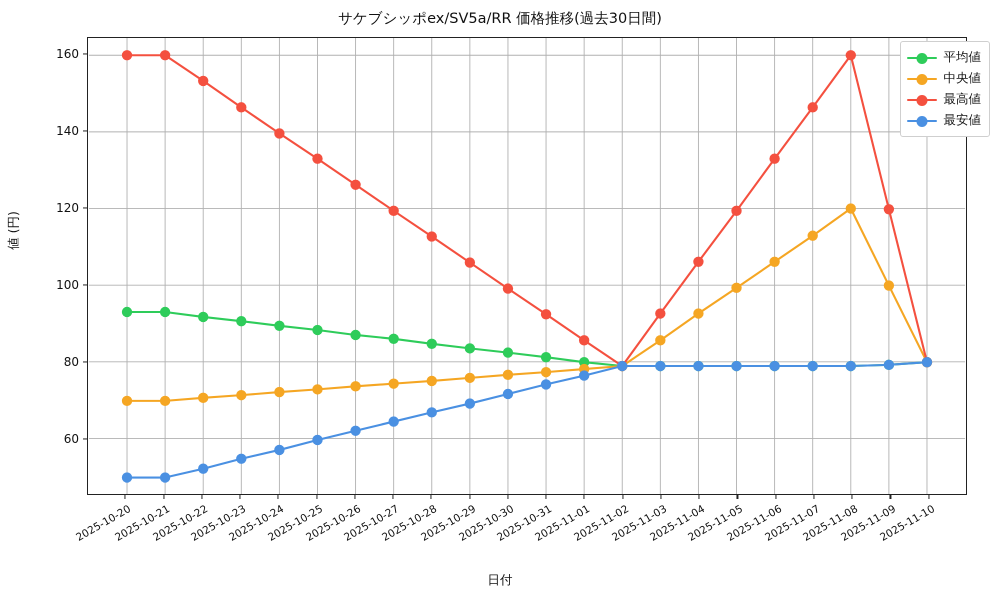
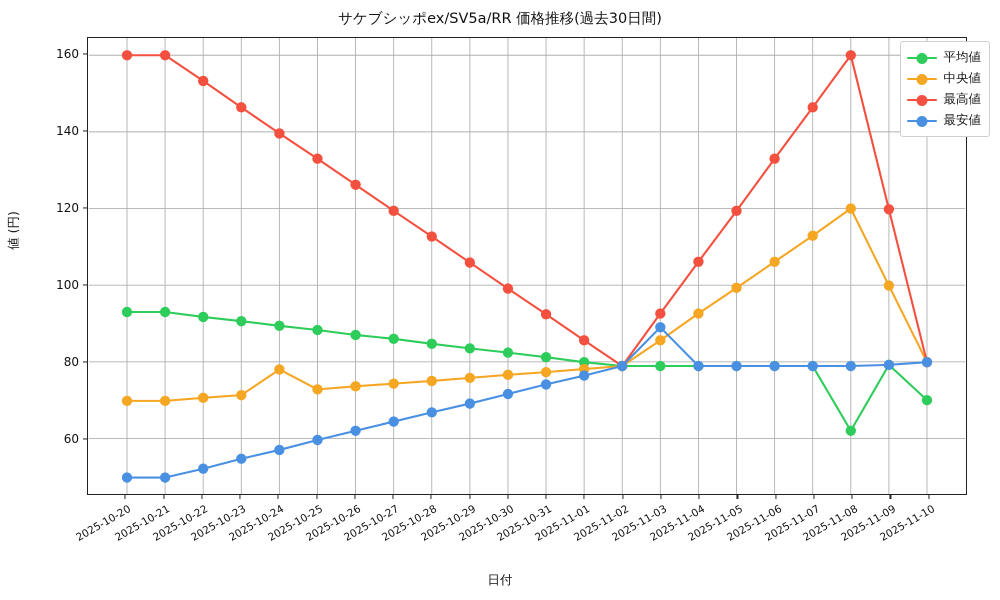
中央値/2025-10-24: 72 -> 78
最安値/2025-11-03: 79 -> 89
平均値/2025-11-08: 79 -> 62
平均値/2025-11-10: 80 -> 70
